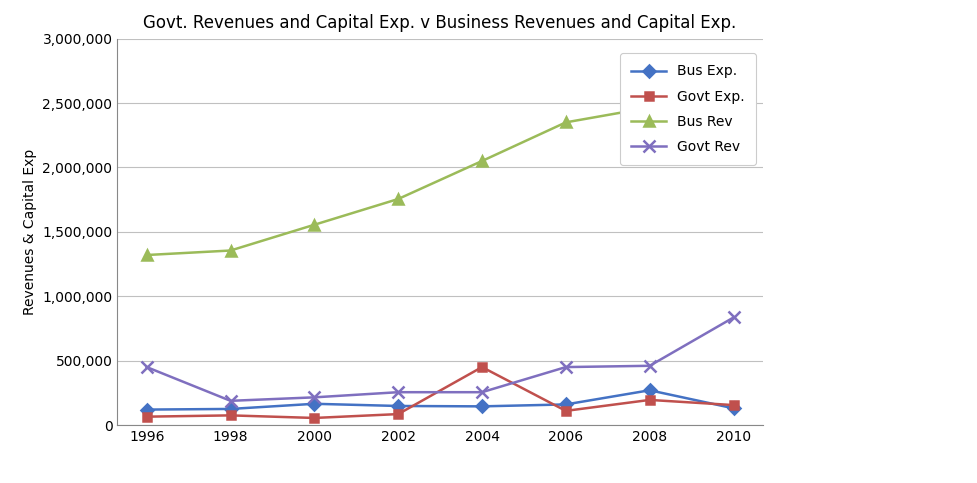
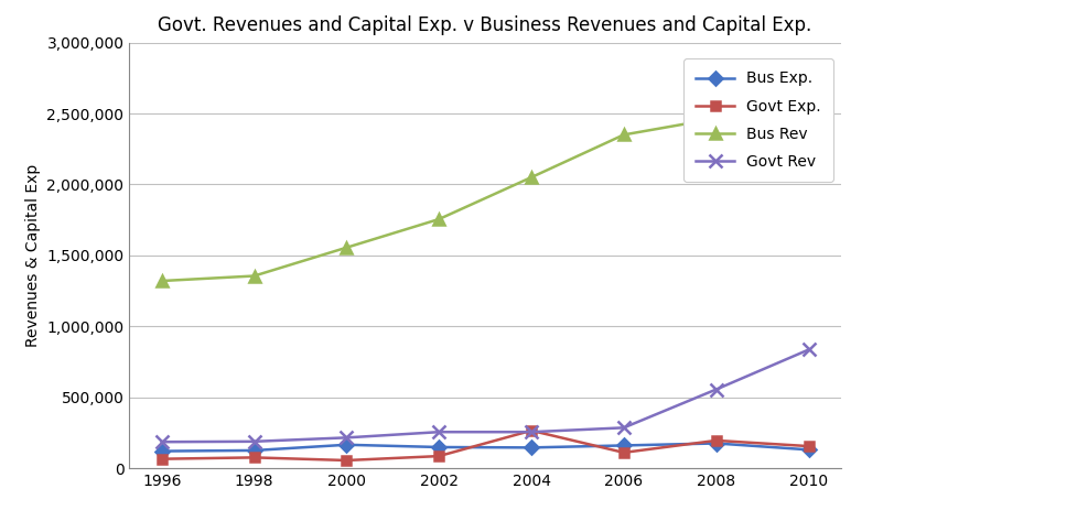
Govt Rev/1996: 450,000 -> 180,000
Govt Exp./2004: 450,000 -> 260,000
Govt Rev/2006: 450,000 -> 280,000
Bus Exp./2008: 270,000 -> 180,000
Govt Rev/2008: 460,000 -> 560,000
